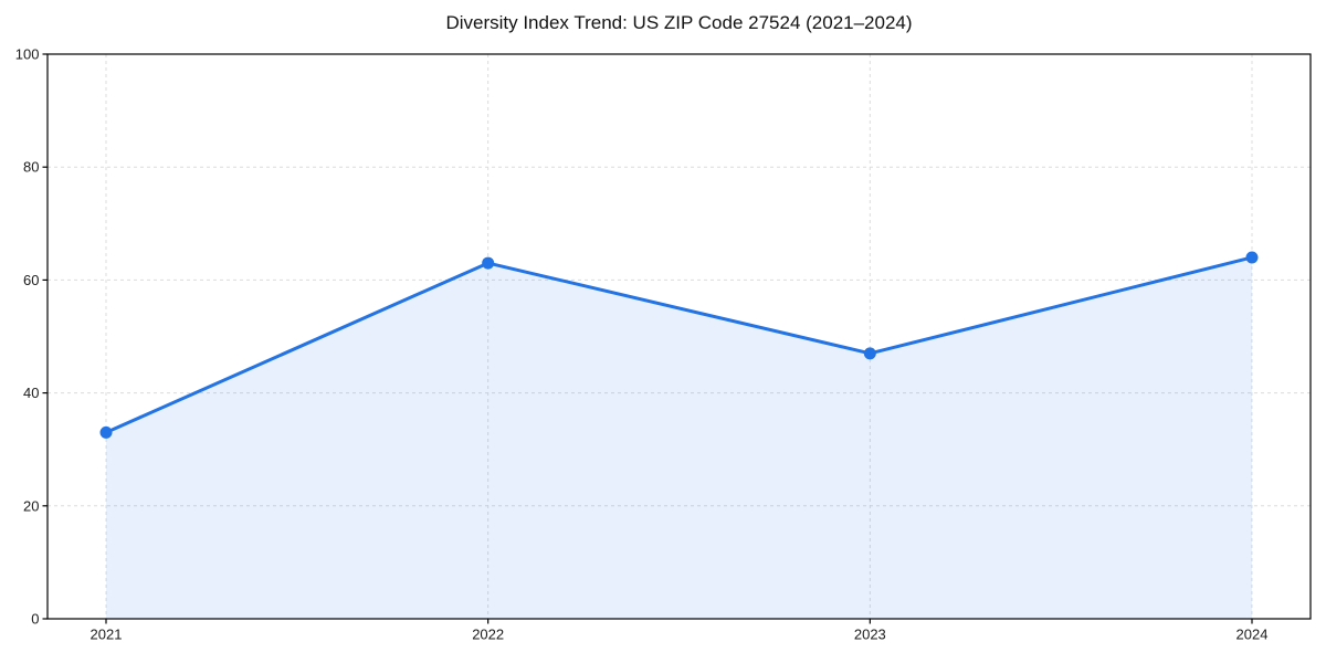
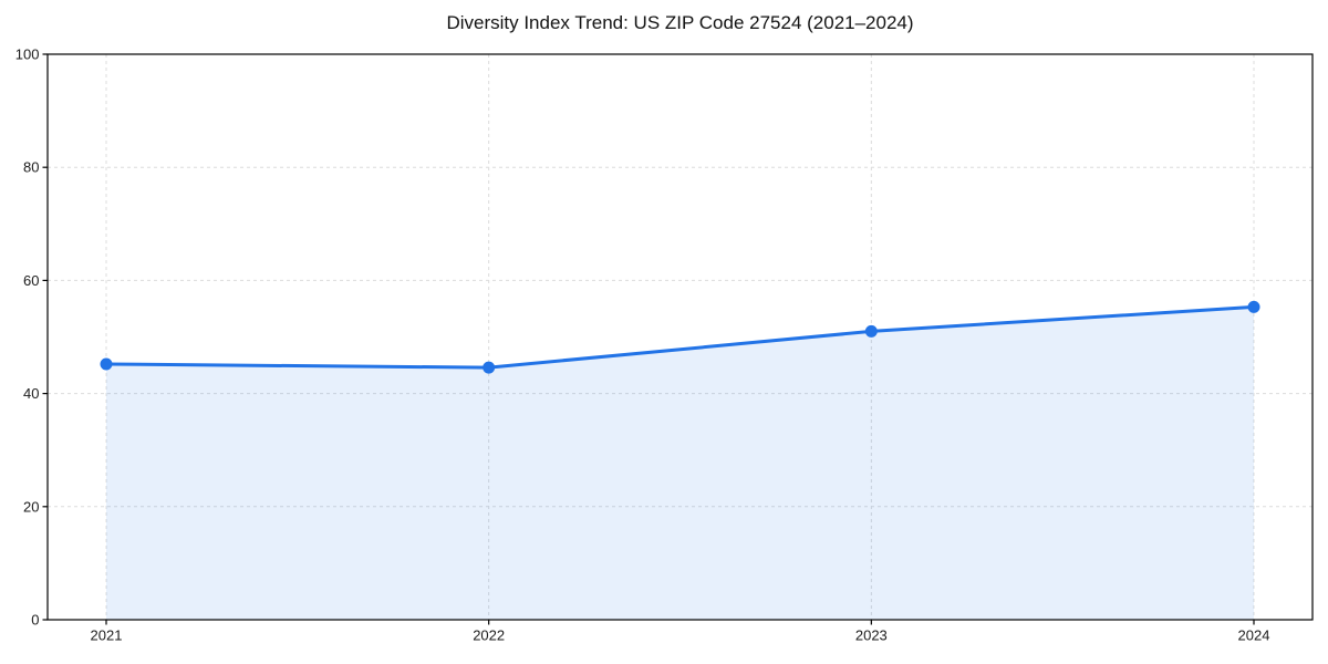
2021: 33 -> 45
2022: 63 -> 45
2023: 47 -> 51
2024: 64 -> 55
